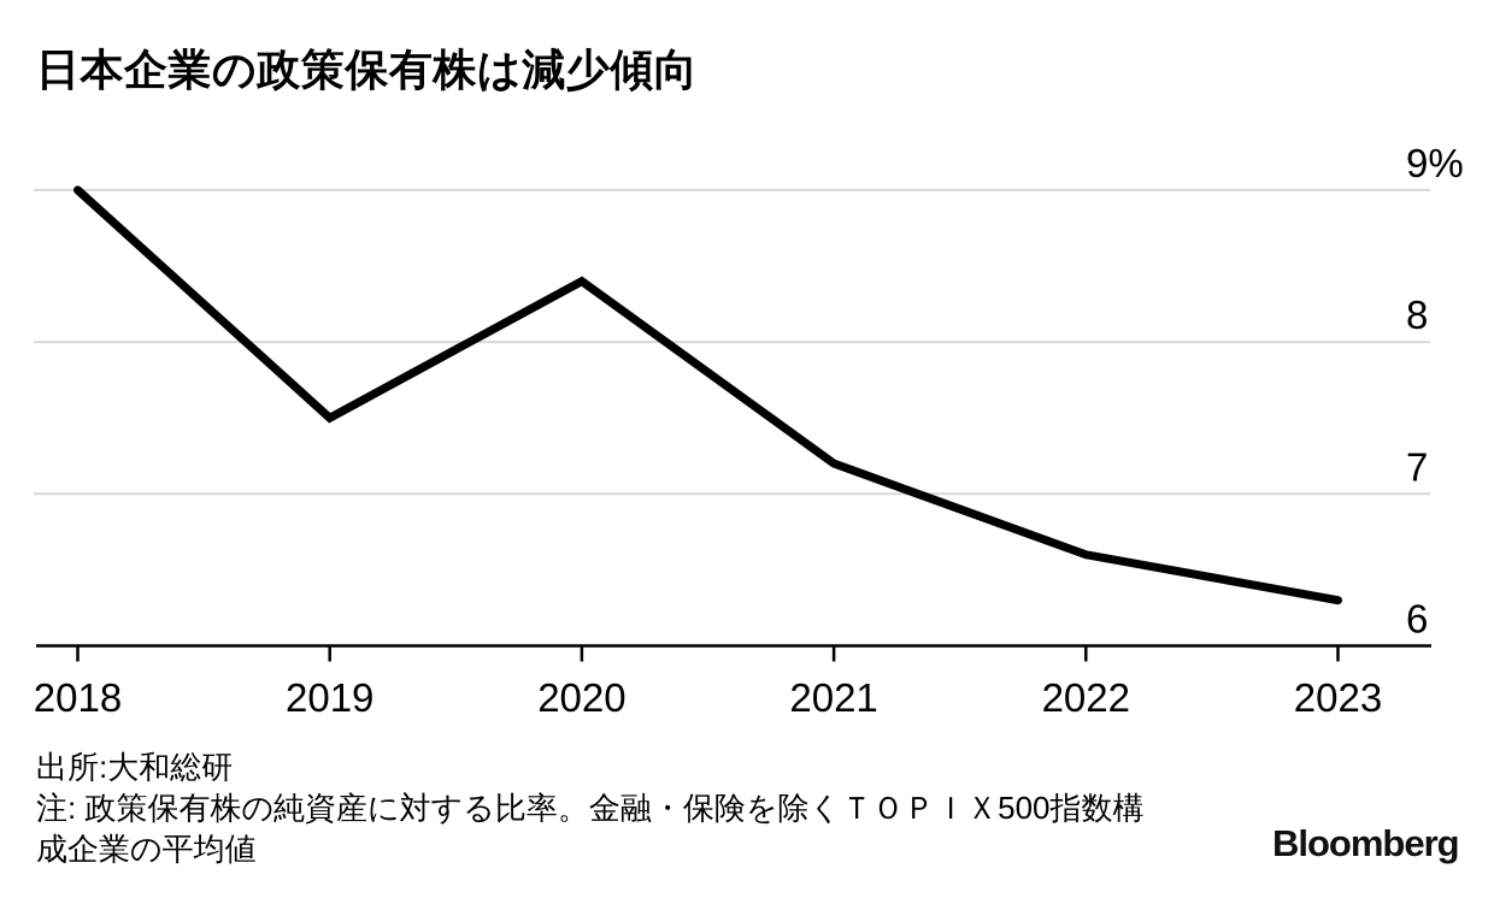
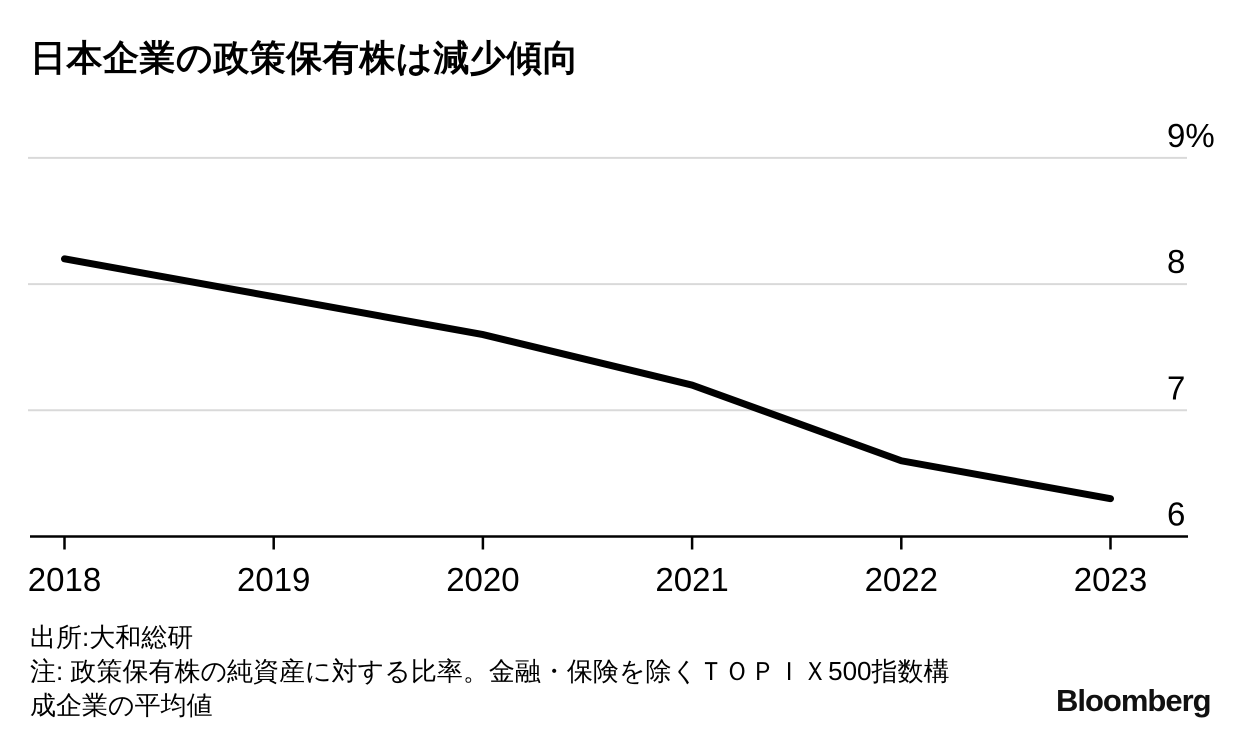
2018: 9.0% -> 8.2%
2019: 7.5% -> 7.9%
2020: 8.4% -> 7.6%
